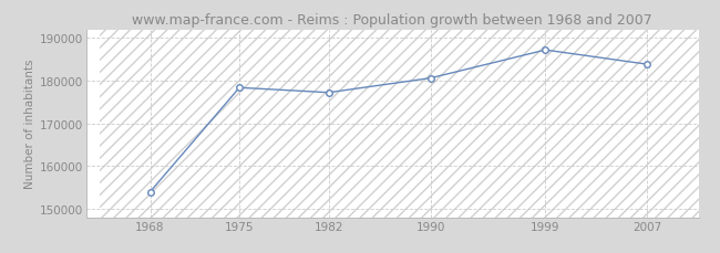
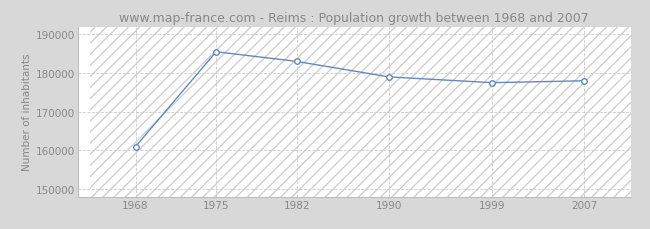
1968: 154000 -> 161000
1975: 178400 -> 185500
1982: 177200 -> 183000
1990: 180600 -> 179000
1999: 187200 -> 177500
2007: 183800 -> 178000
